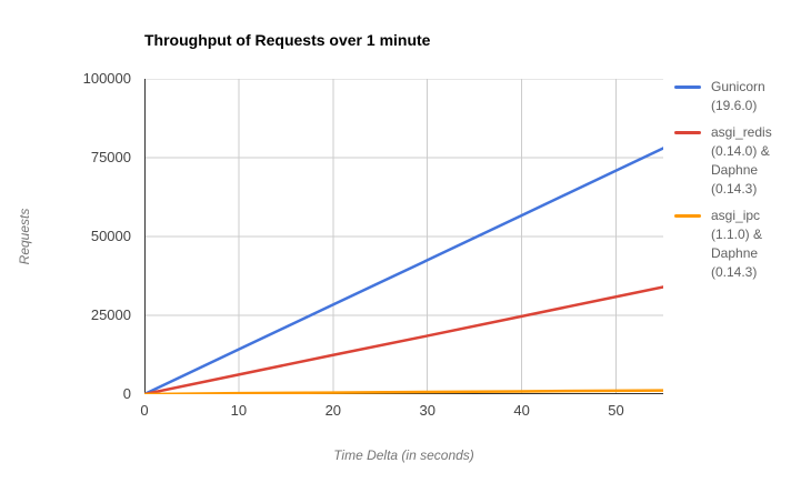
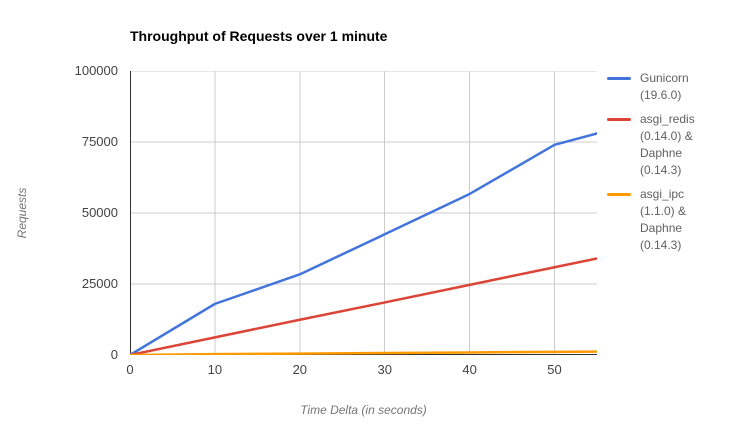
Gunicorn (19.6.0)/10: 14000 -> 18000
Gunicorn (19.6.0)/50: 71000 -> 74000
